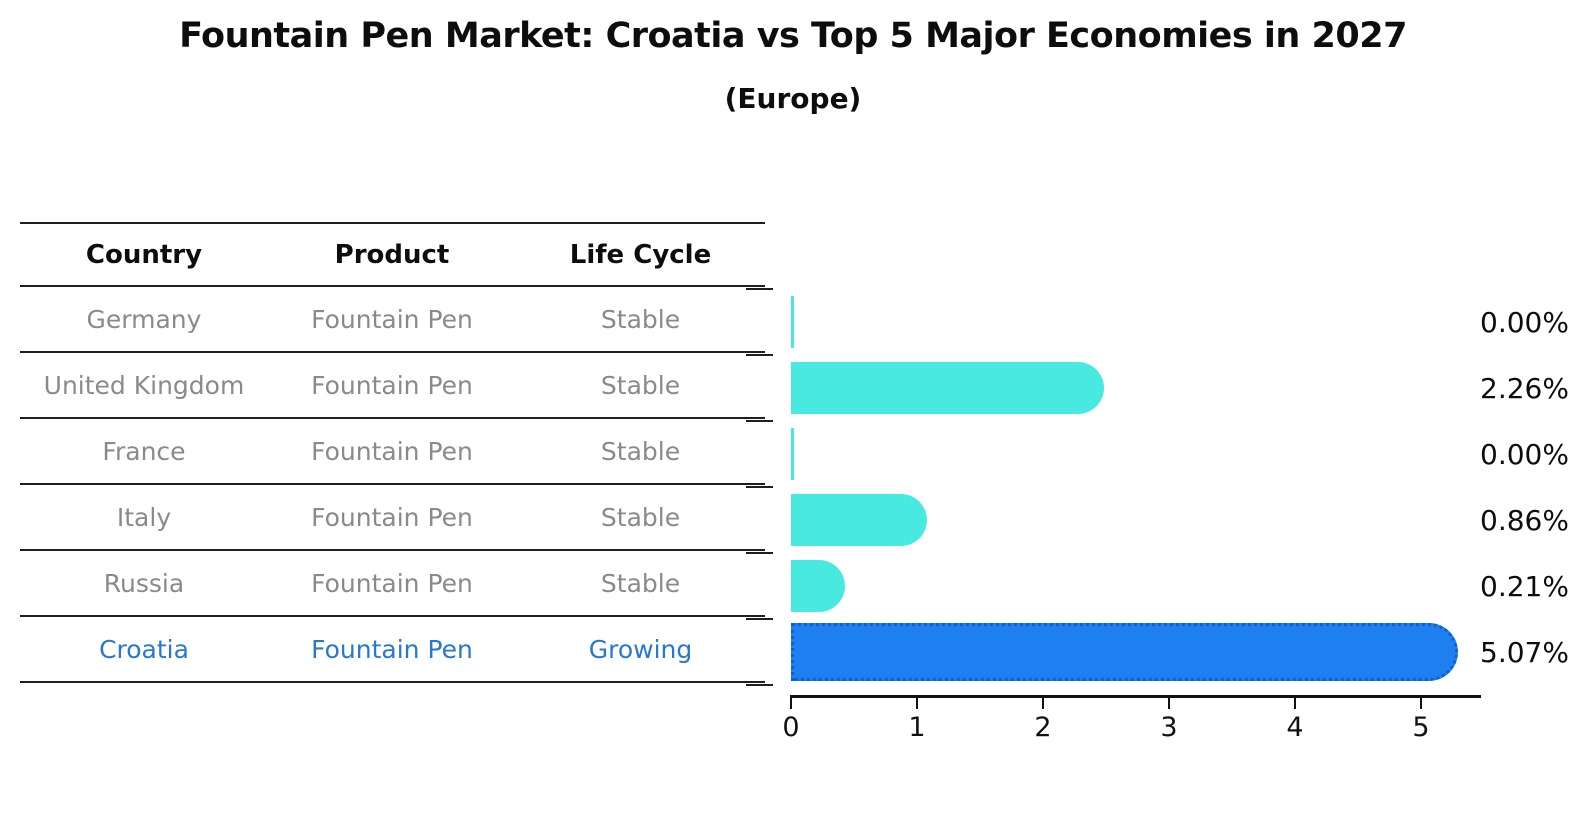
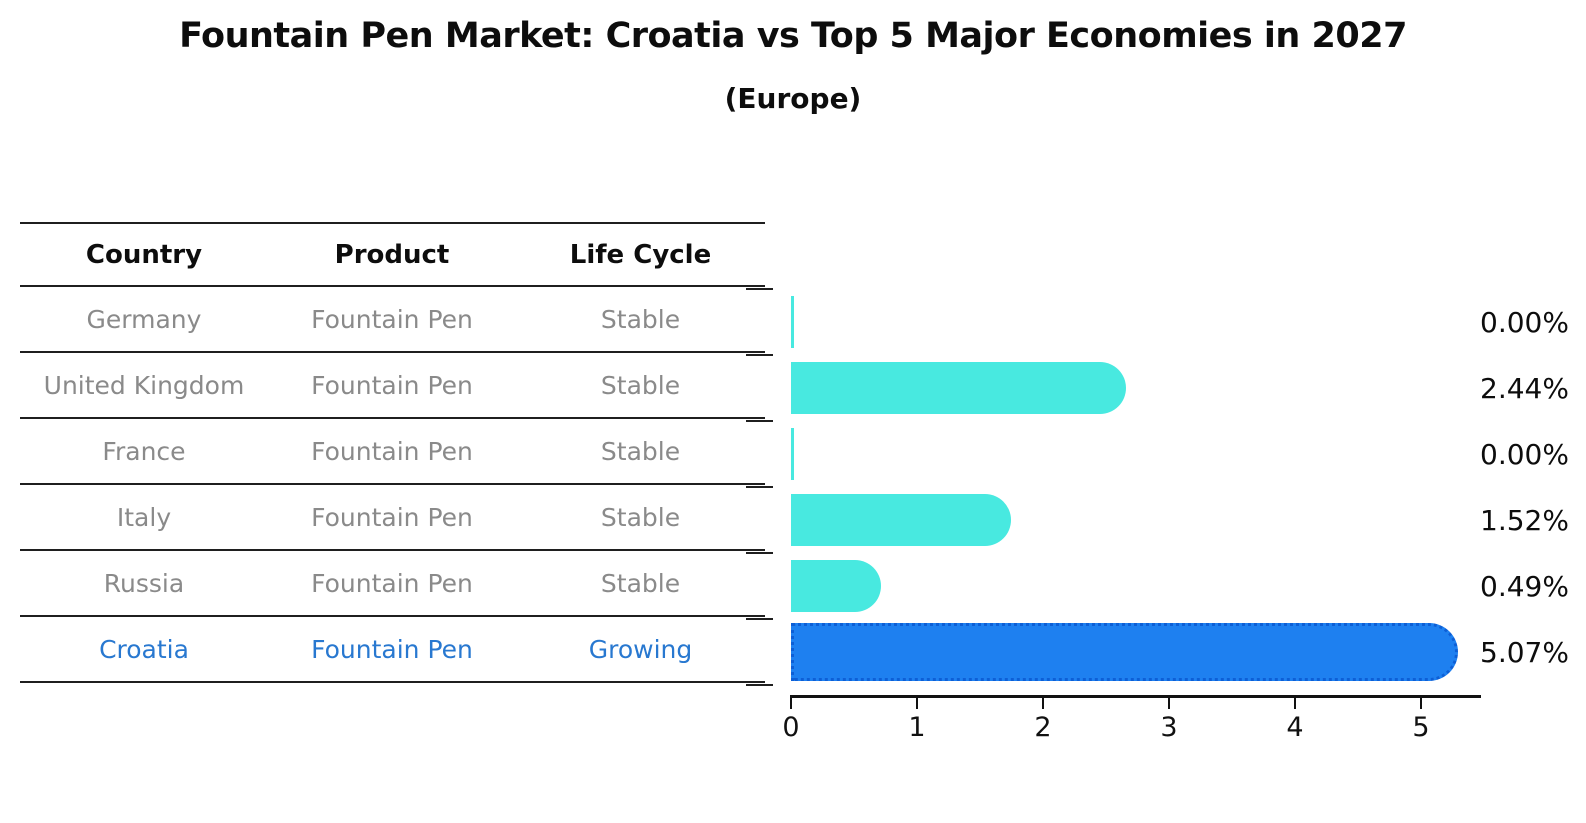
United Kingdom: 2.26% -> 2.44%
Italy: 0.86% -> 1.52%
Russia: 0.21% -> 0.49%
